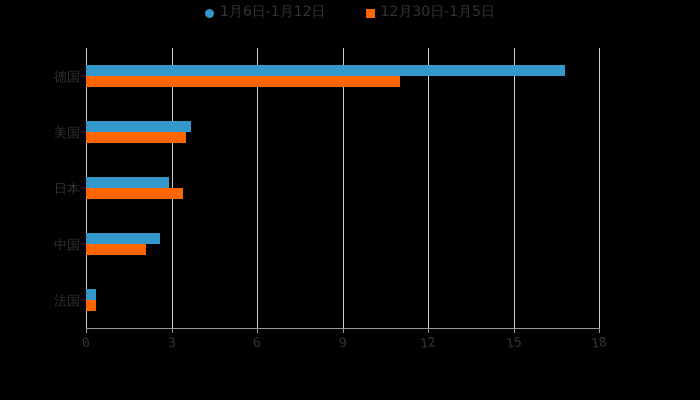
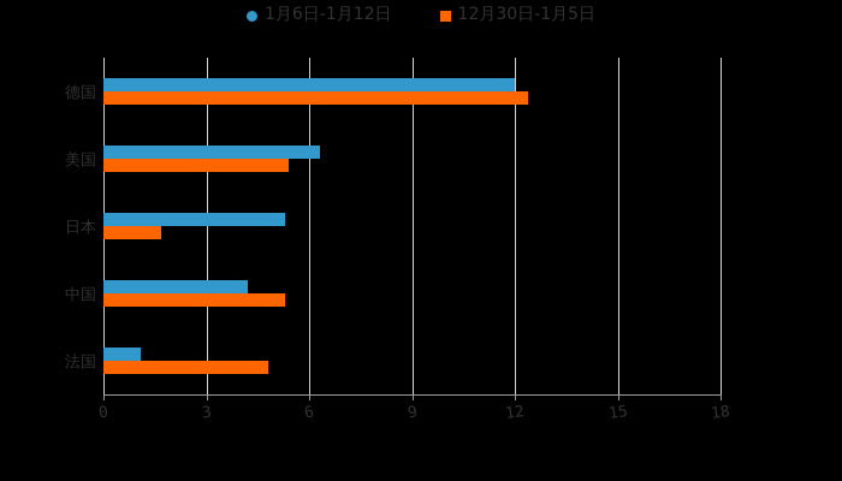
1月6日-1月12日/德国: 16.8 -> 12.0
12月30日-1月5日/德国: 11.0 -> 12.4
1月6日-1月12日/美国: 3.7 -> 6.3
12月30日-1月5日/美国: 3.5 -> 5.4
1月6日-1月12日/日本: 2.9 -> 5.3
12月30日-1月5日/日本: 3.4 -> 1.7
1月6日-1月12日/中国: 2.6 -> 4.2
12月30日-1月5日/中国: 2.1 -> 5.3
1月6日-1月12日/法国: 0.3 -> 1.1
12月30日-1月5日/法国: 0.3 -> 4.8
